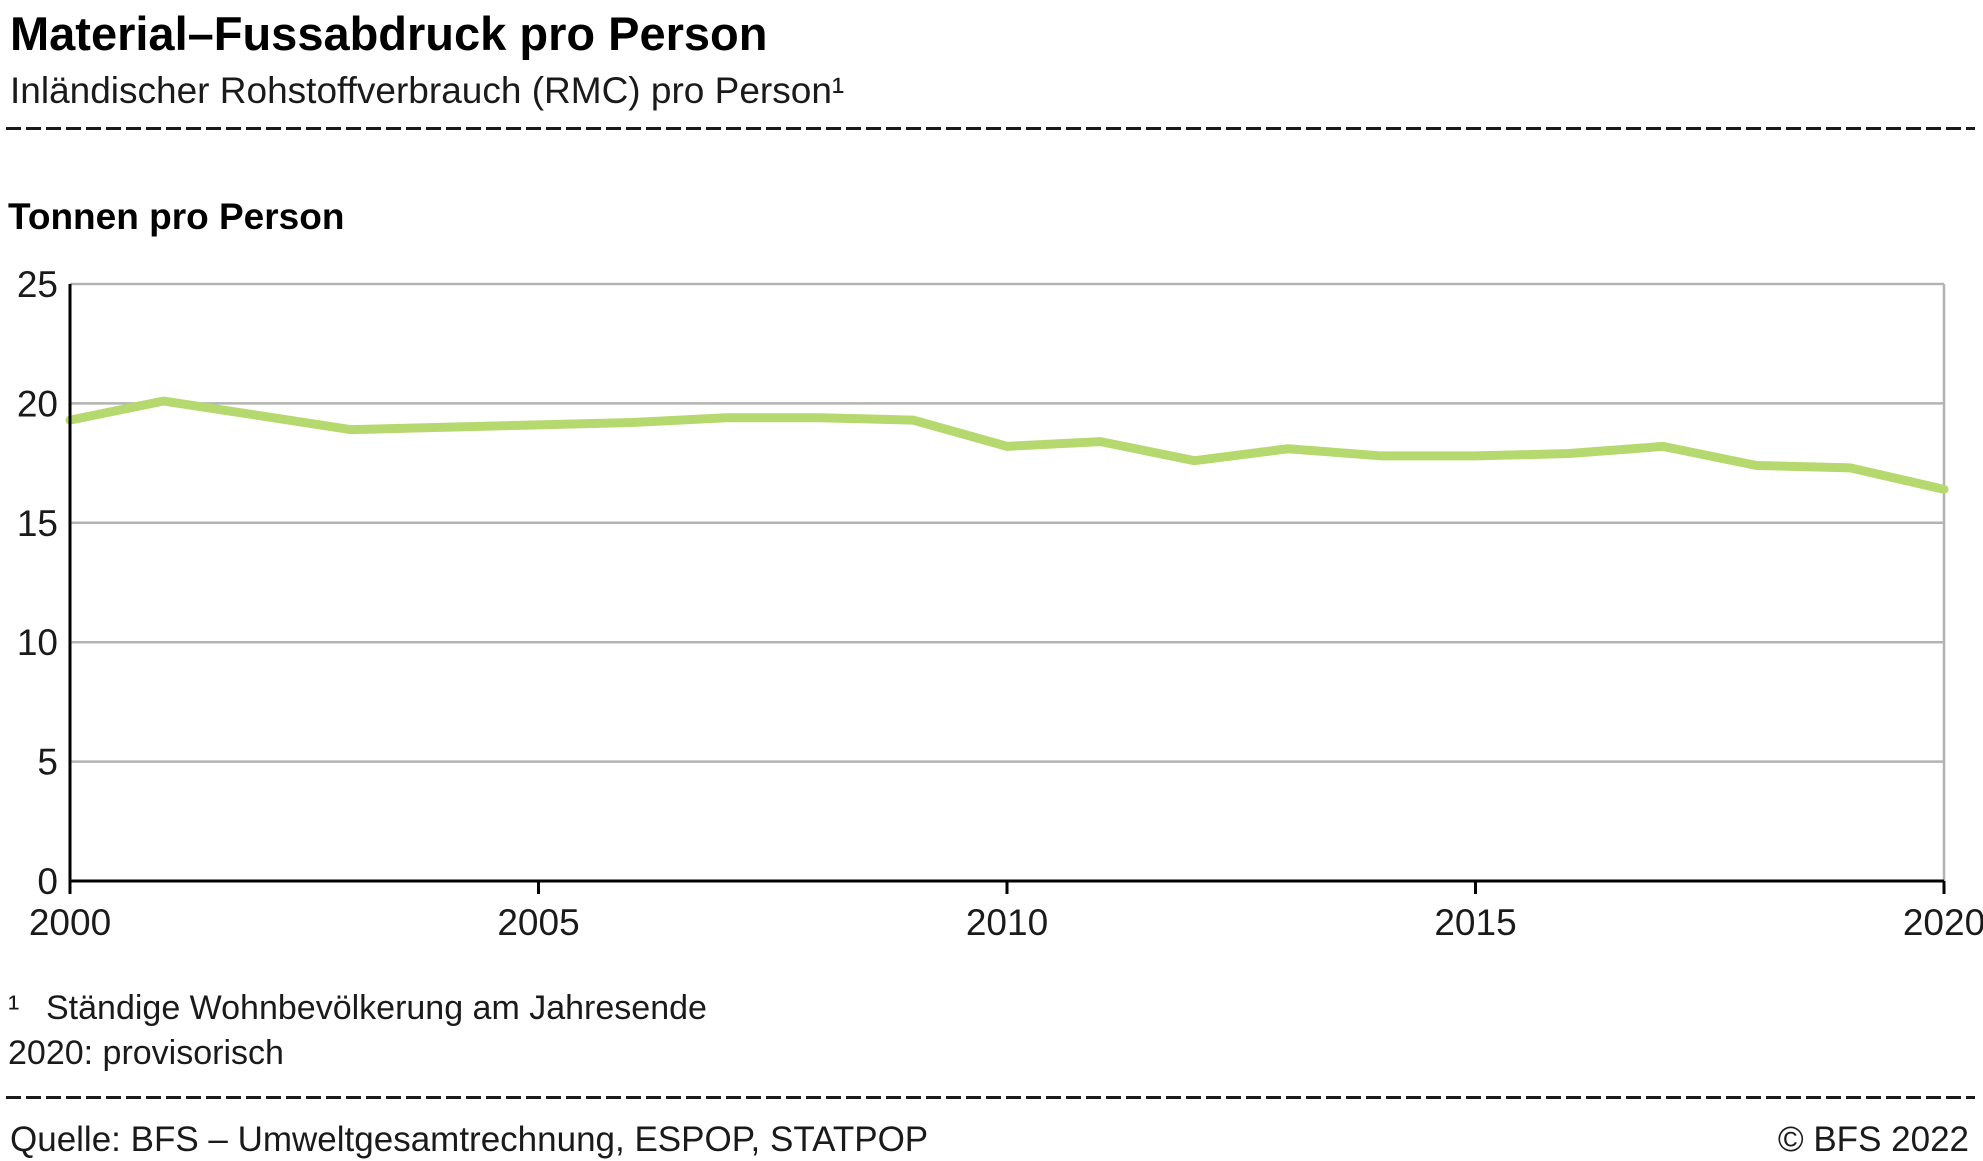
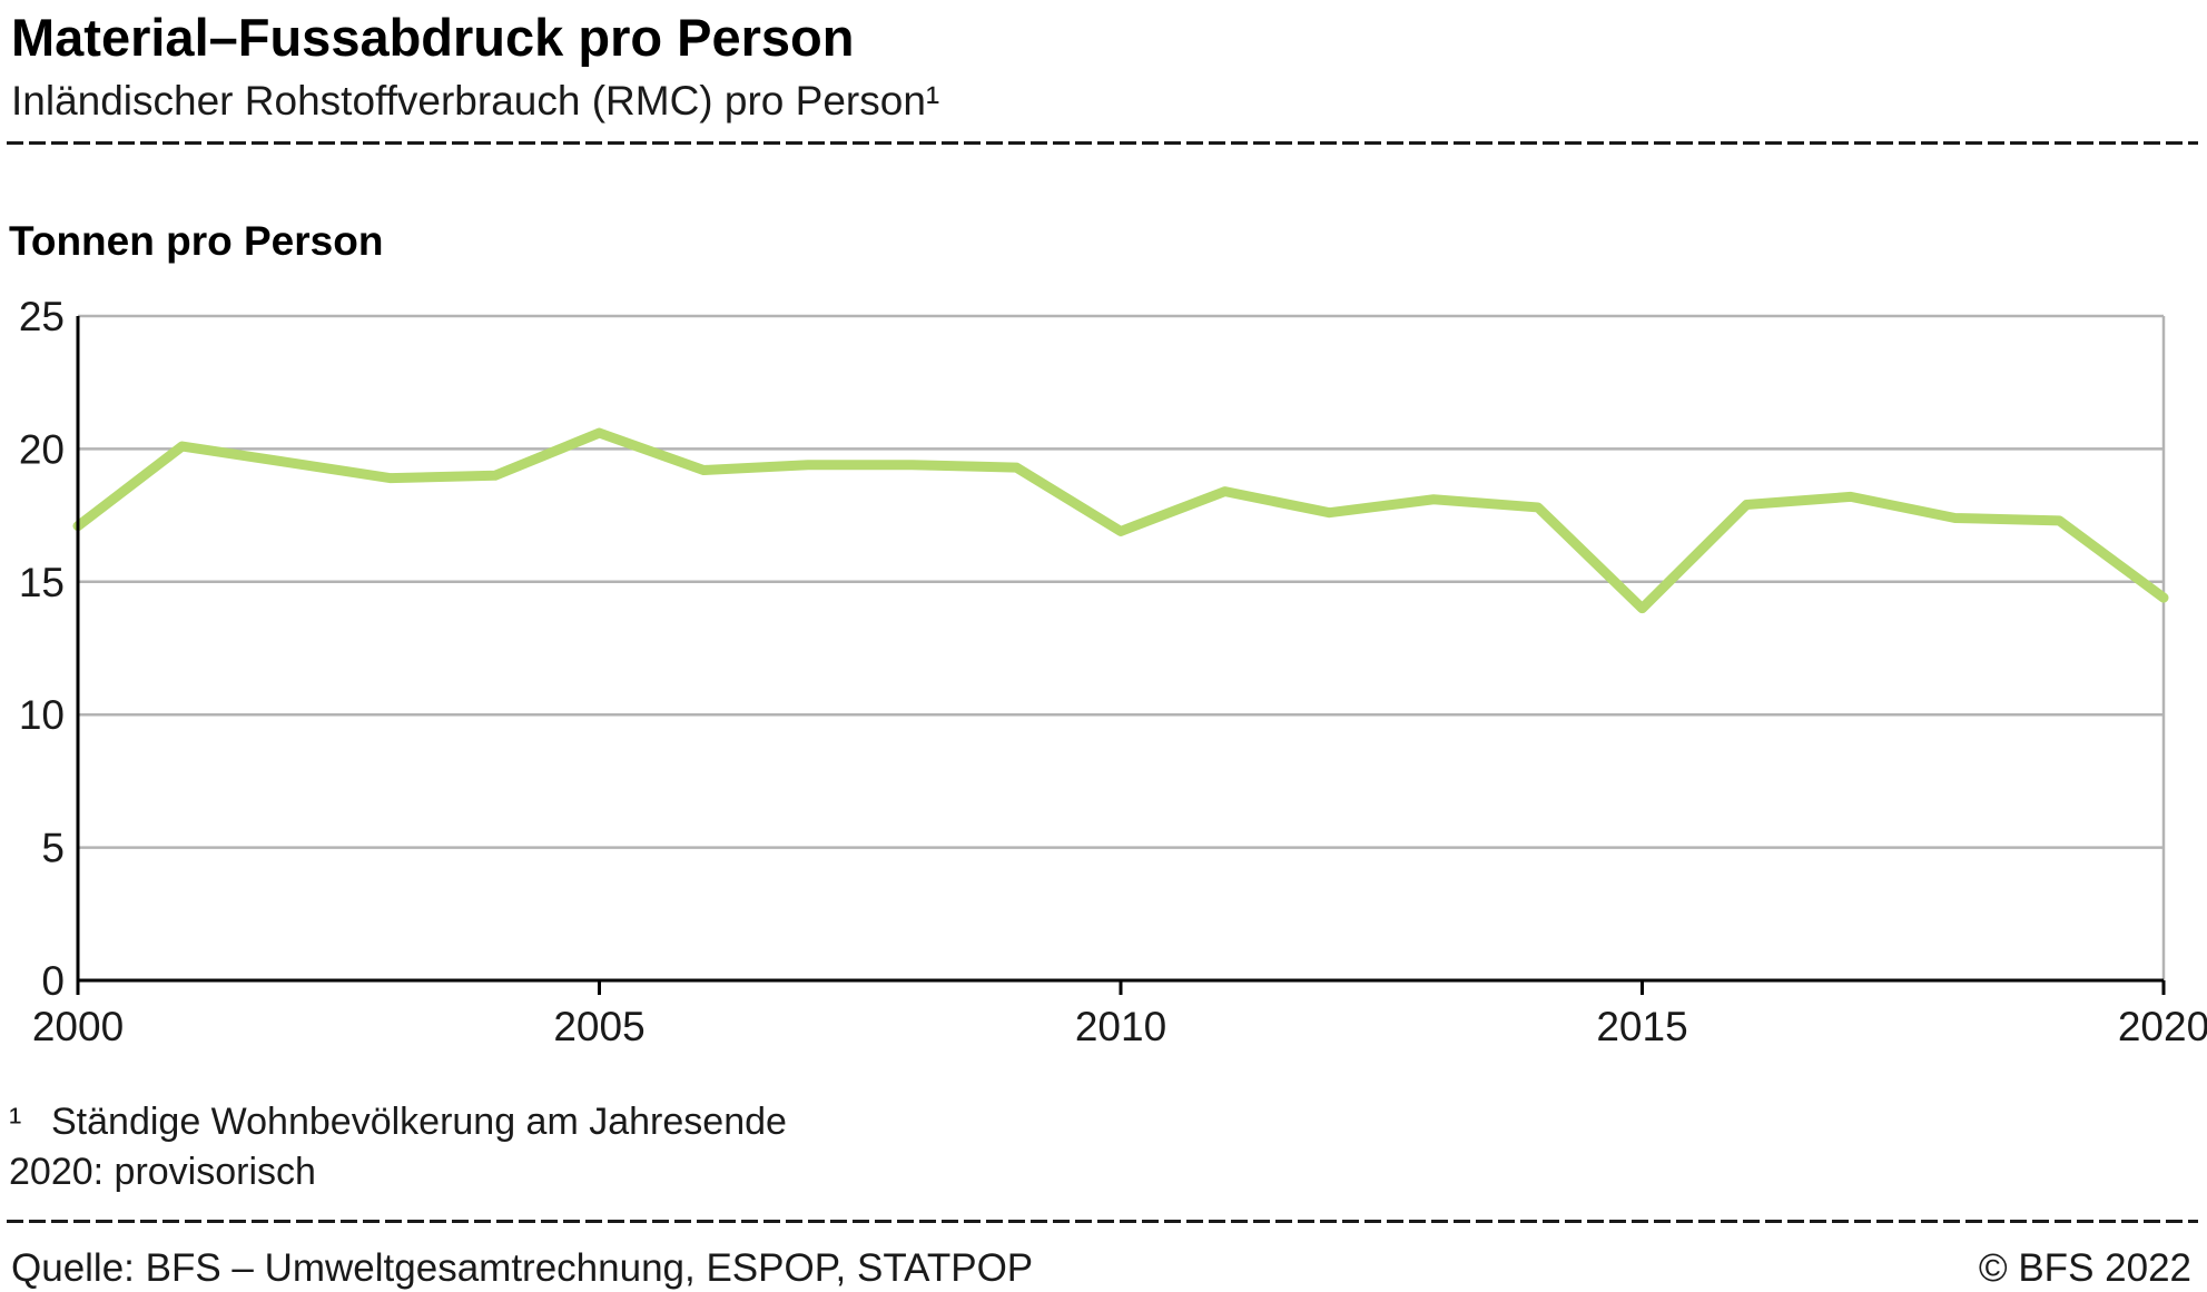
2000: 19.3 -> 17.1
2005: 19.1 -> 20.6
2010: 18.2 -> 16.9
2015: 17.8 -> 14.0
2020: 16.4 -> 14.4
